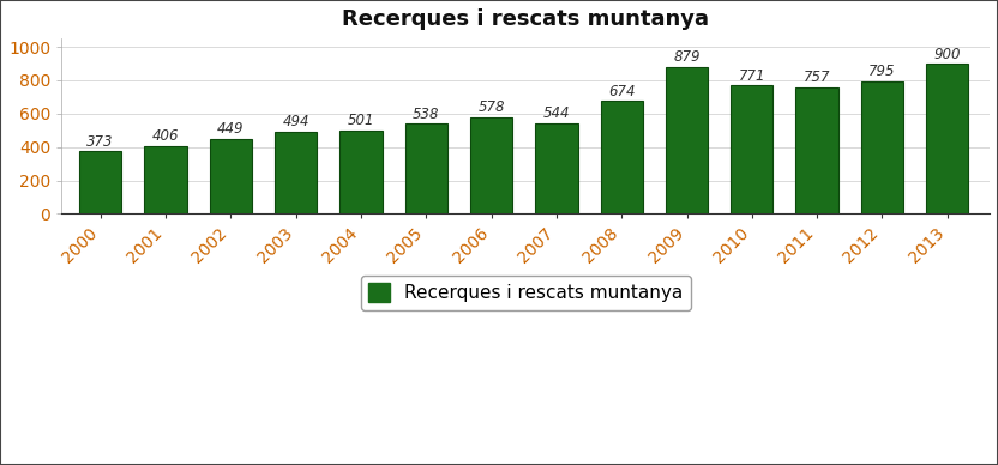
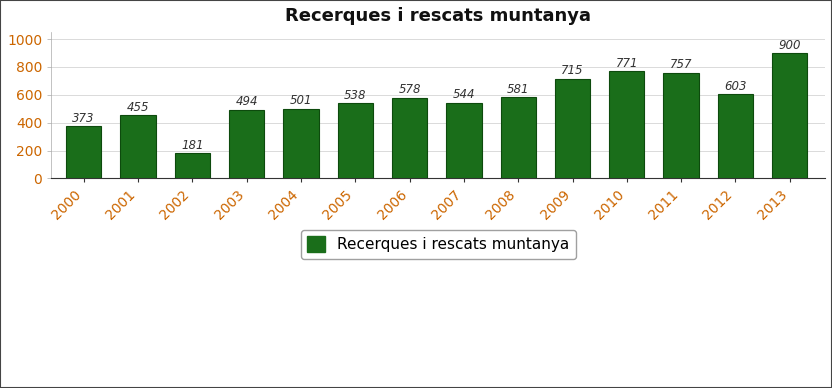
2001: 406 -> 455
2002: 449 -> 181
2008: 674 -> 581
2009: 879 -> 715
2012: 795 -> 603
